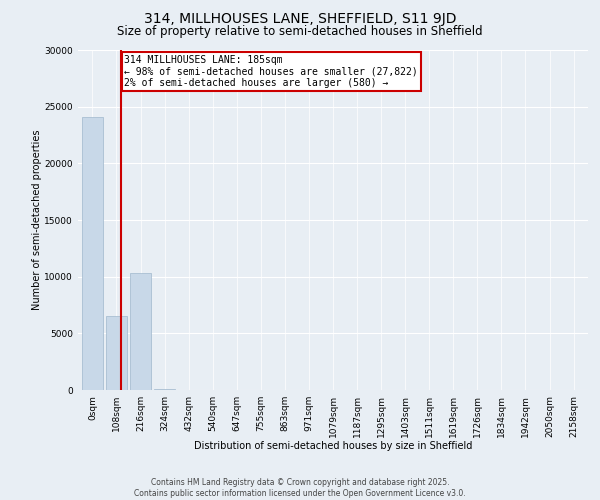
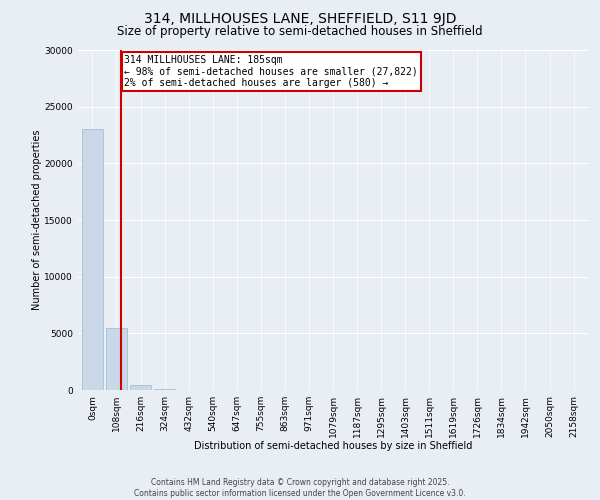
0sqm: 24100 -> 23000
108sqm: 6500 -> 5500
216sqm: 10300 -> 400
